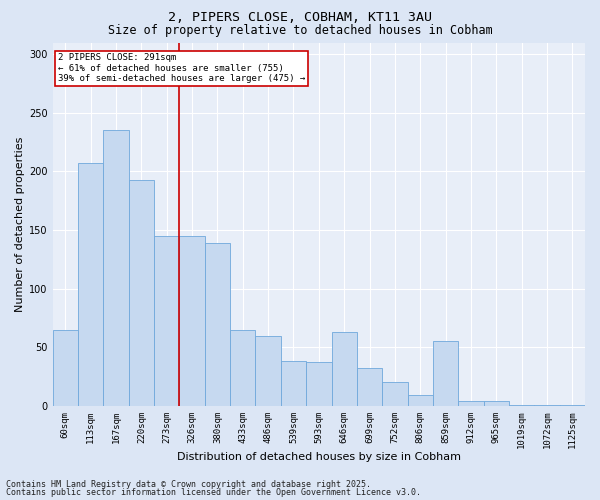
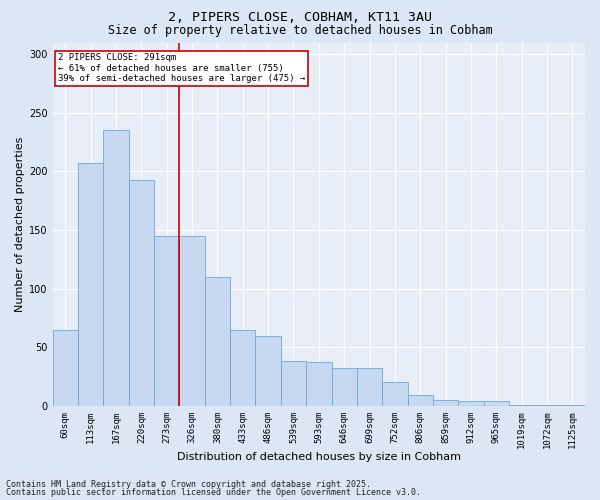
380sqm: 139 -> 110
646sqm: 63 -> 32
859sqm: 55 -> 5
